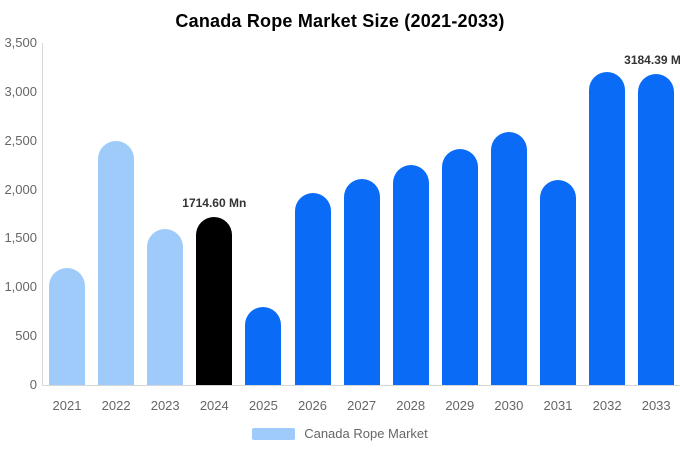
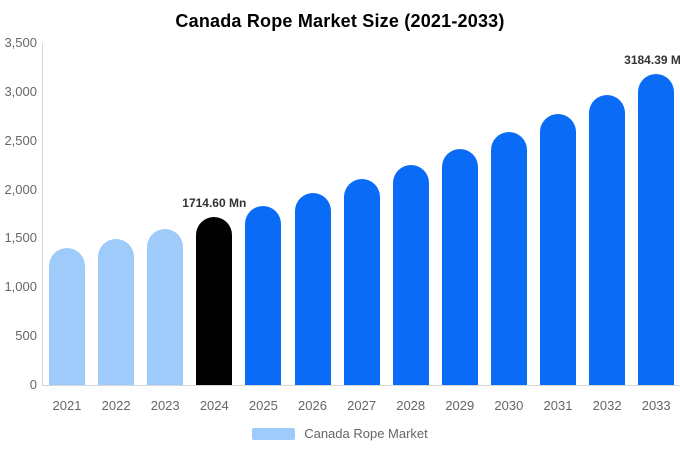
2021: 1200 -> 1400
2022: 2500 -> 1500
2025: 800 -> 1800
2031: 2100 -> 2800
2032: 3200 -> 3000
